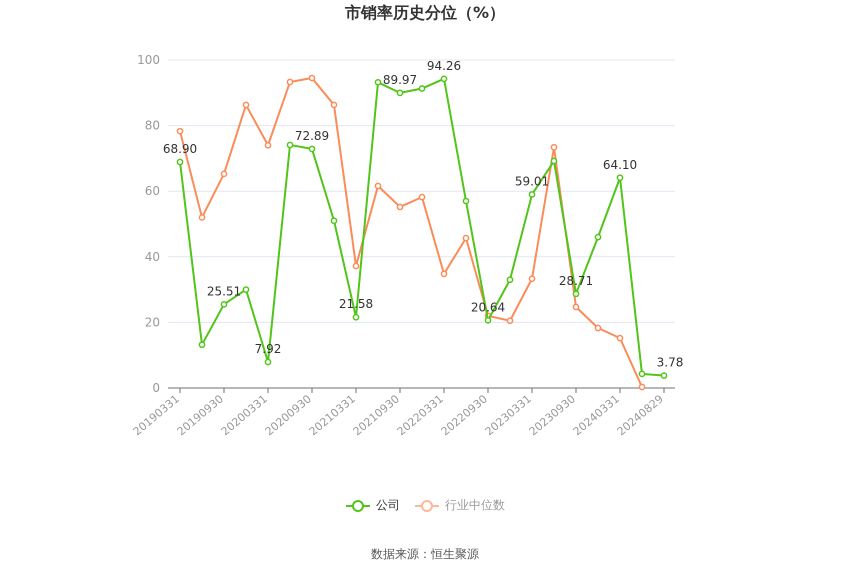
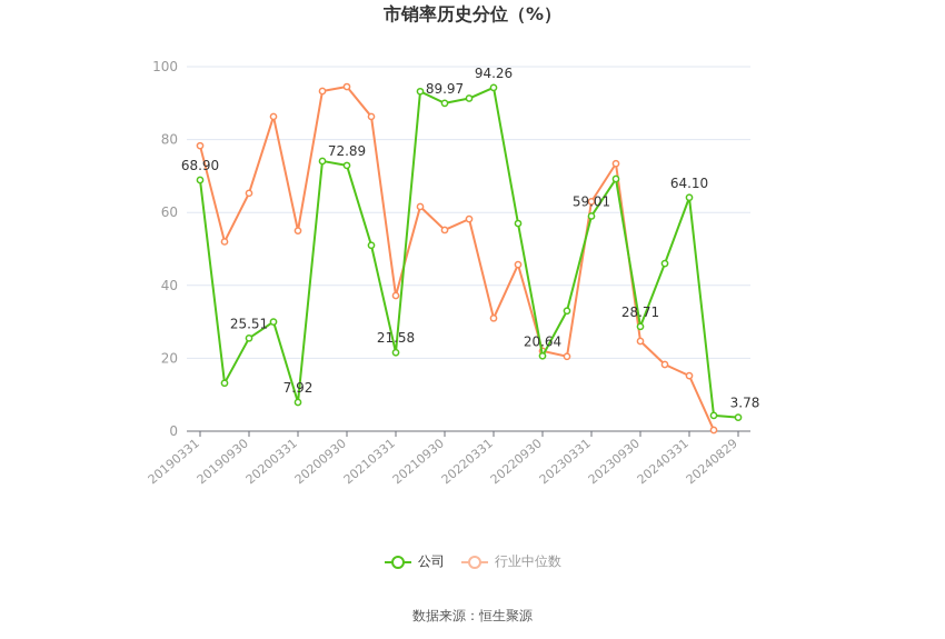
行业中位数/20200331: 74 -> 55
行业中位数/20220331: 35 -> 31
行业中位数/20230331: 33 -> 63
